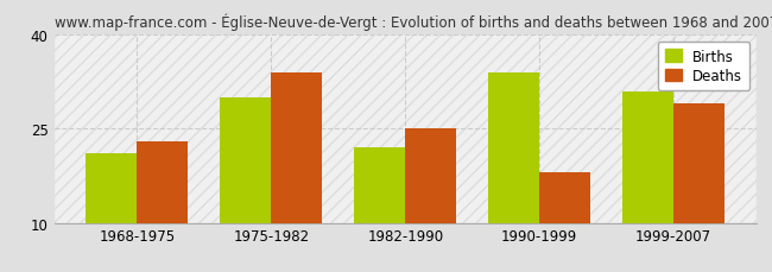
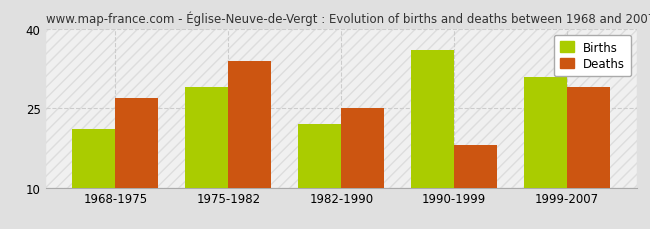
Deaths/1968-1975: 23 -> 27
Births/1975-1982: 30 -> 29
Births/1990-1999: 34 -> 36
